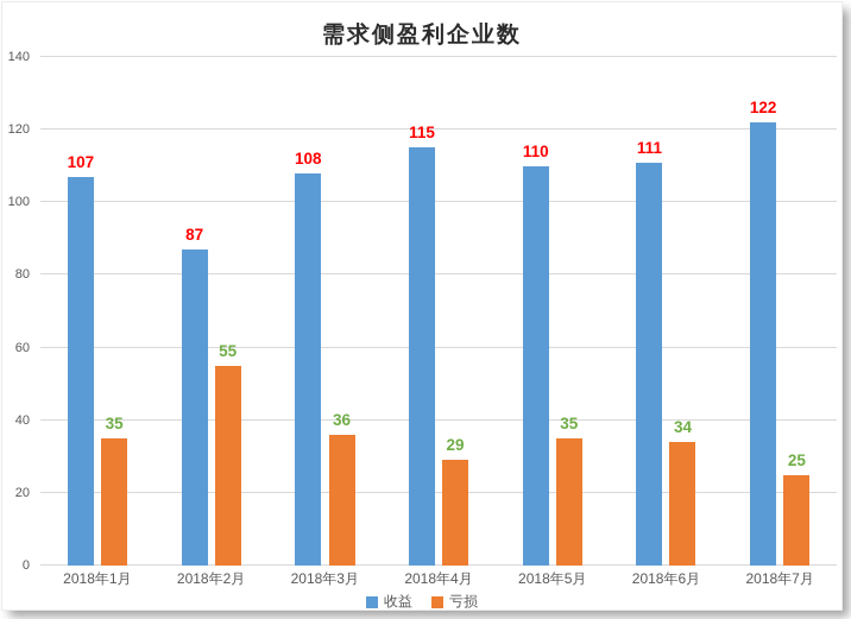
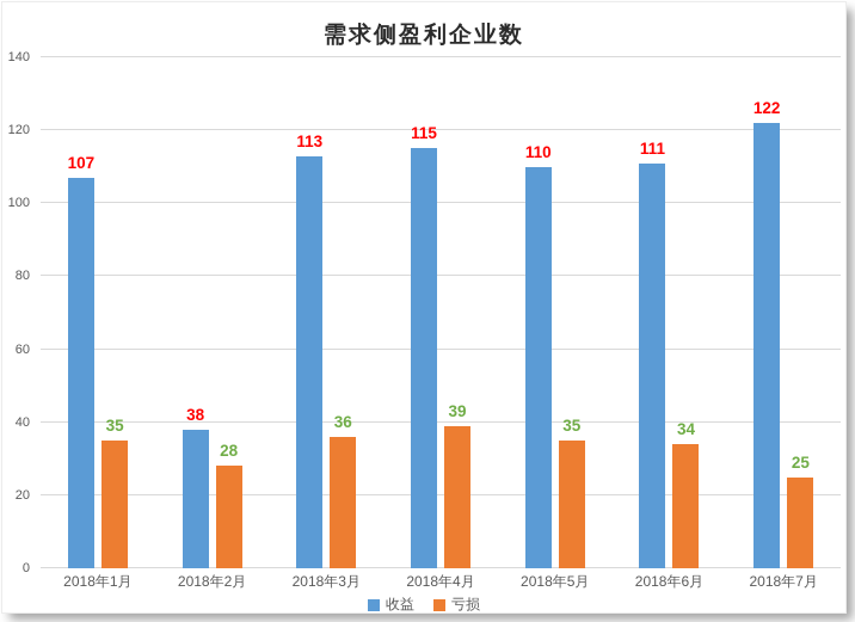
收益/2018年2月: 87 -> 38
亏损/2018年2月: 55 -> 28
收益/2018年3月: 108 -> 113
亏损/2018年4月: 29 -> 39
